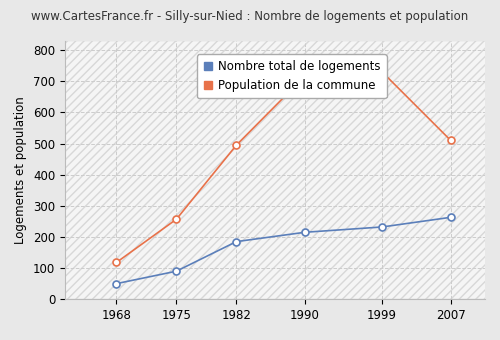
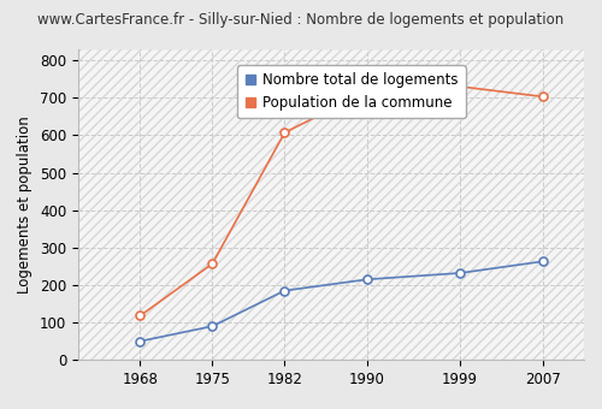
Population de la commune/1982: 495 -> 607
Population de la commune/2007: 510 -> 703
